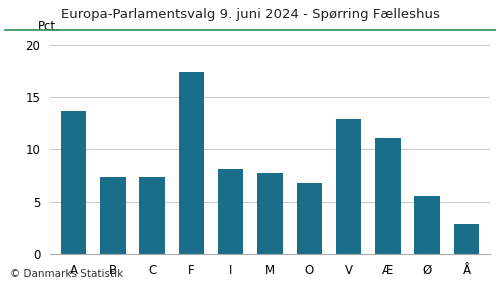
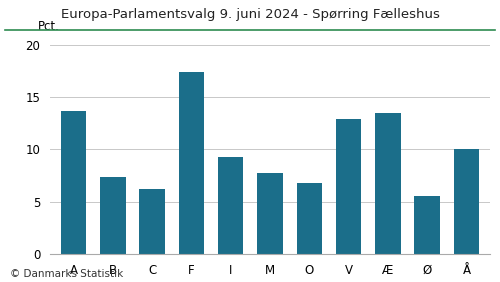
C: 7.4 -> 6.2
I: 8.1 -> 9.3
Æ: 11.1 -> 13.5
Å: 2.9 -> 10.0
